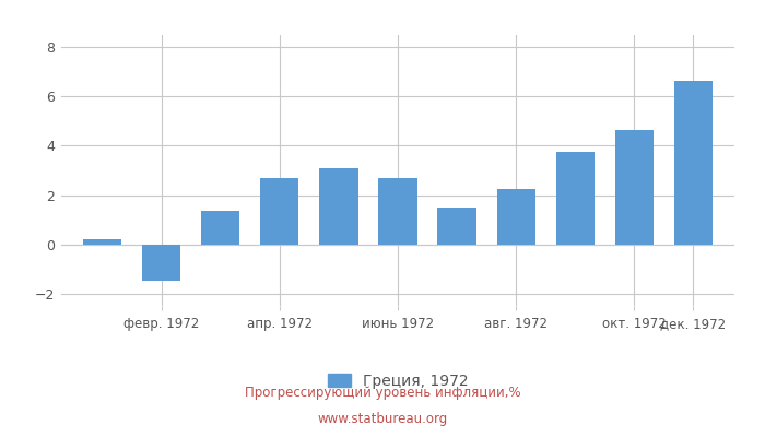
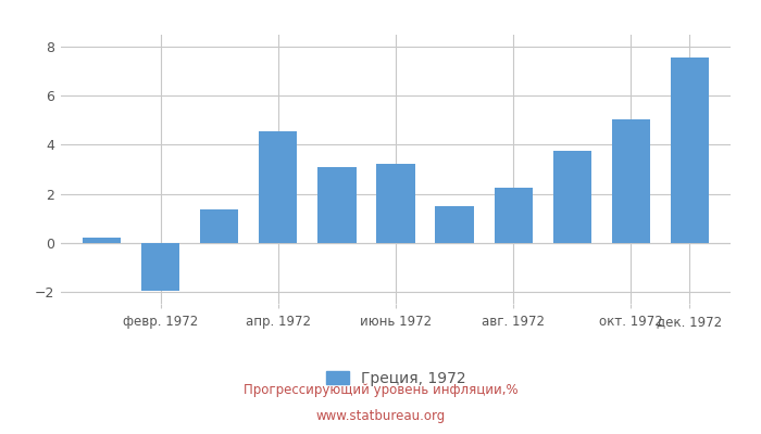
февр. 1972: -1.50 -> -1.95
апр. 1972: 2.70 -> 4.55
июнь 1972: 2.70 -> 3.20
окт. 1972: 4.65 -> 5.05
дек. 1972: 6.65 -> 7.55
